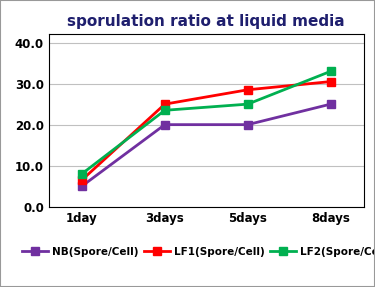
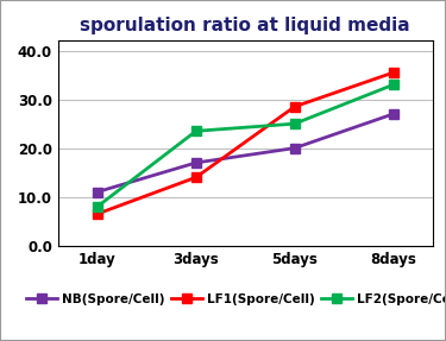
NB(Spore/Cell)/1day: 5 -> 11
NB(Spore/Cell)/3days: 20 -> 17
LF1(Spore/Cell)/3days: 25.0 -> 14.0
NB(Spore/Cell)/8days: 25 -> 27
LF1(Spore/Cell)/8days: 30.5 -> 35.5
